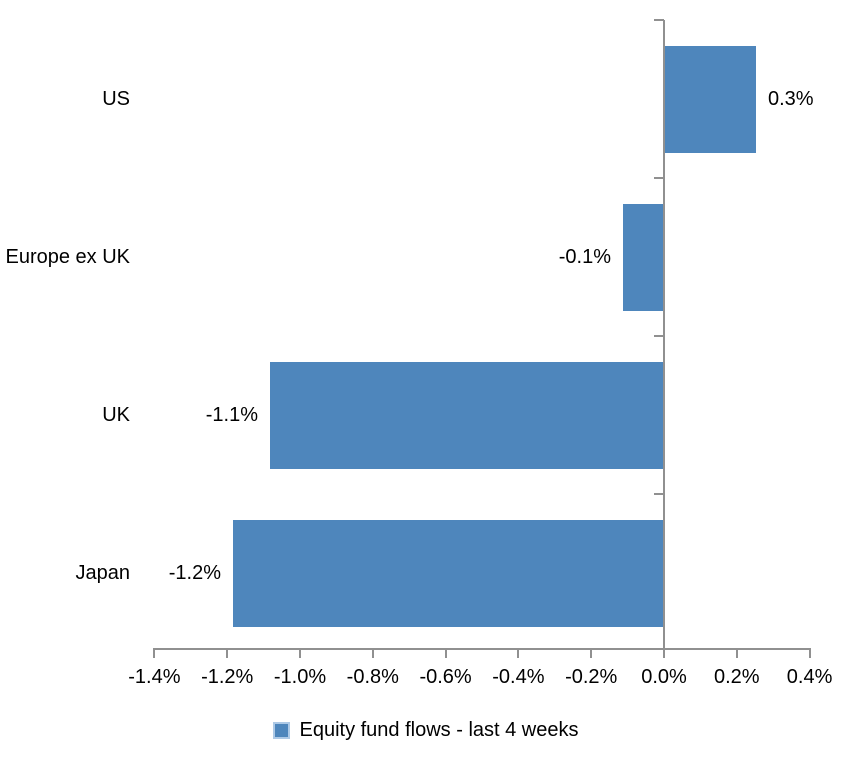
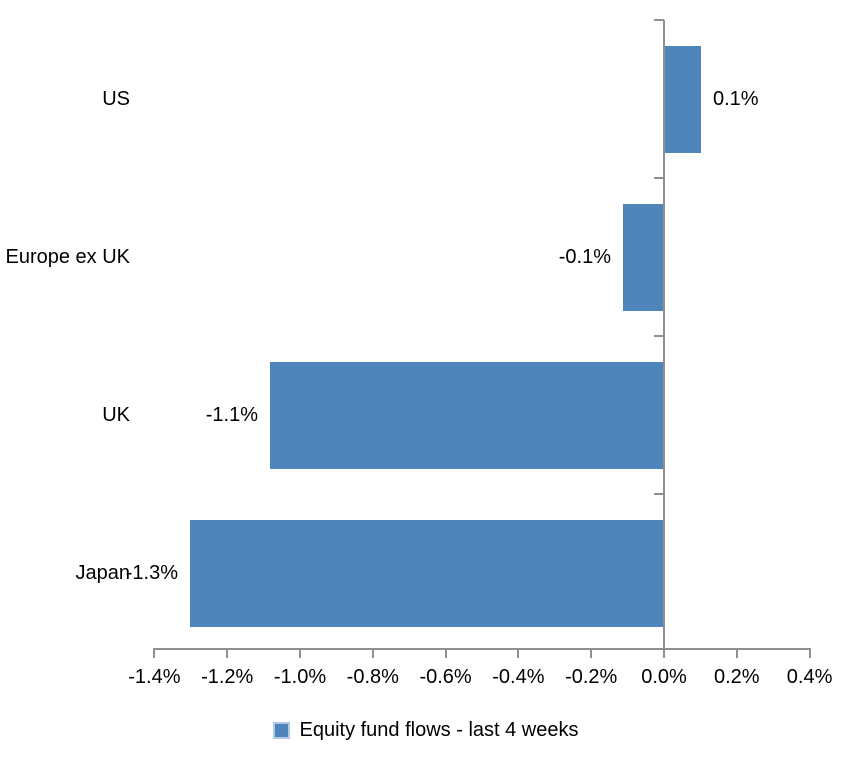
US: 0.3% -> 0.1%
Japan: -1.2% -> -1.3%
